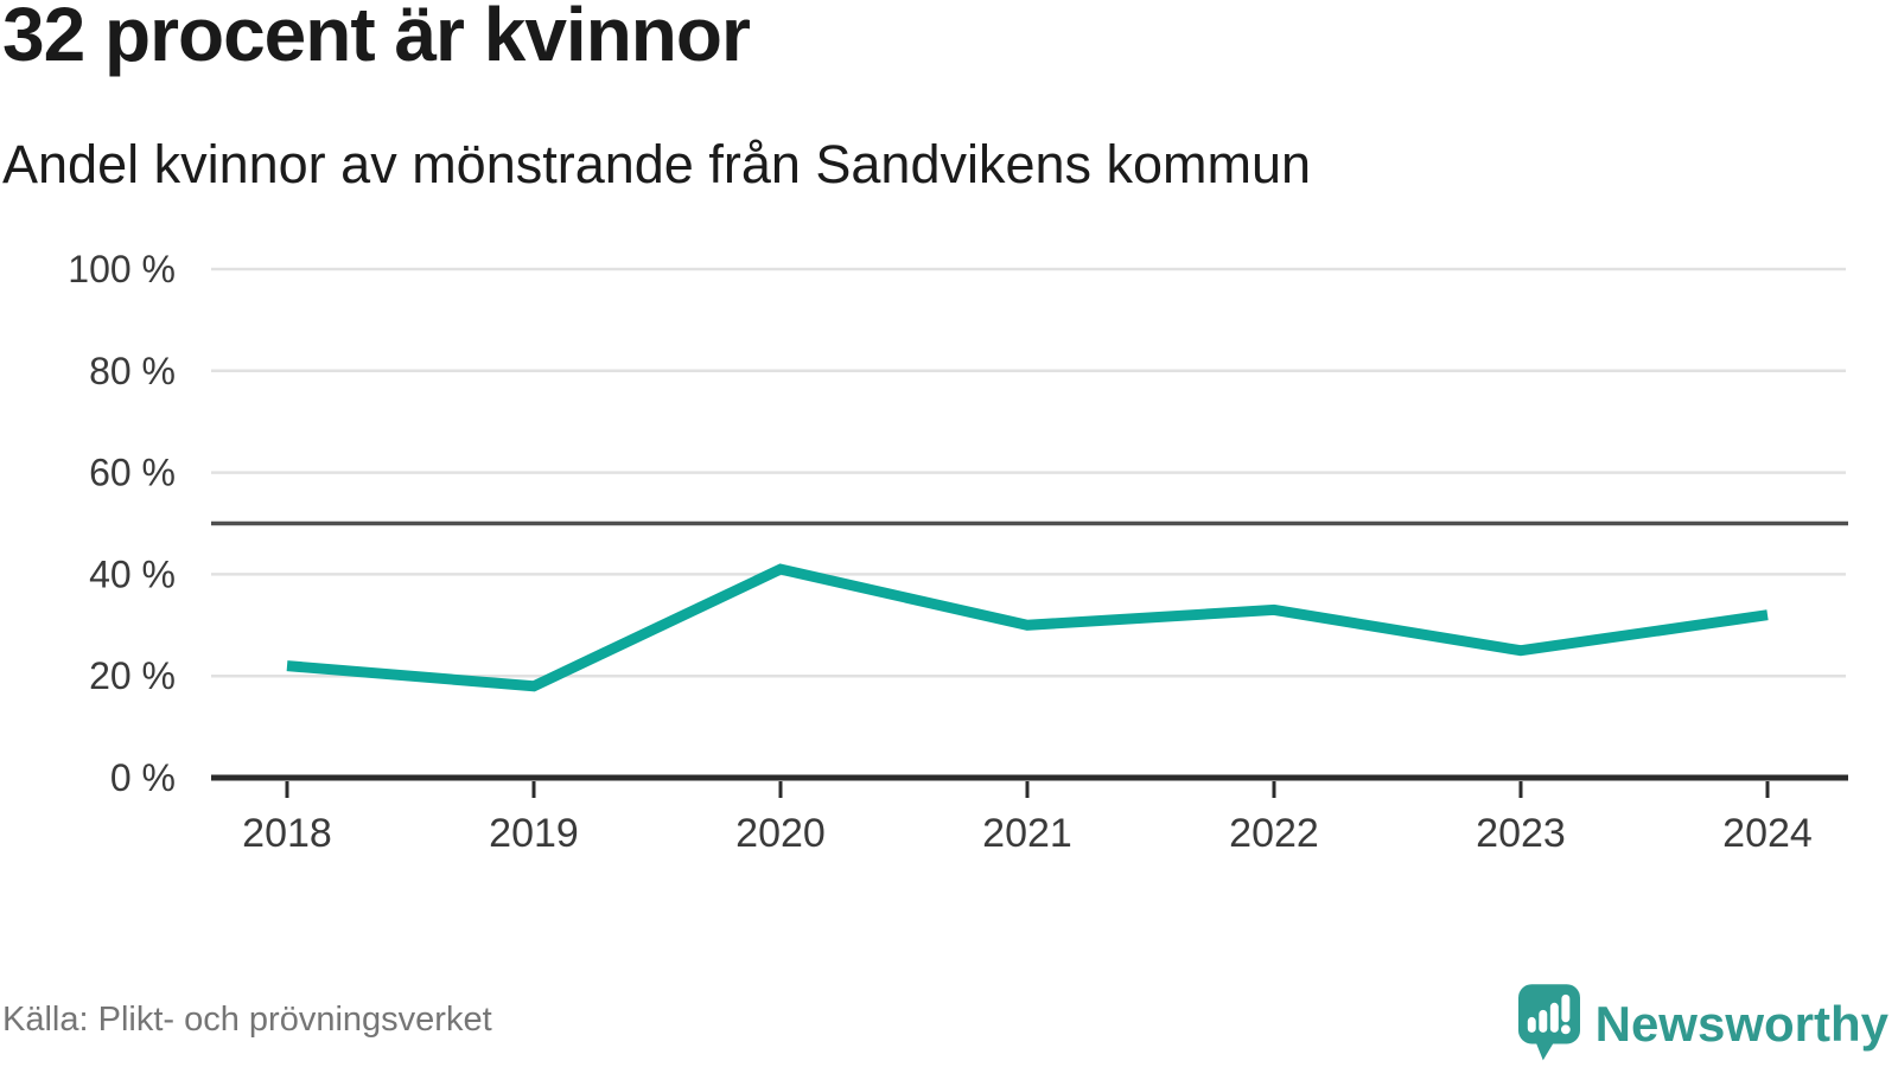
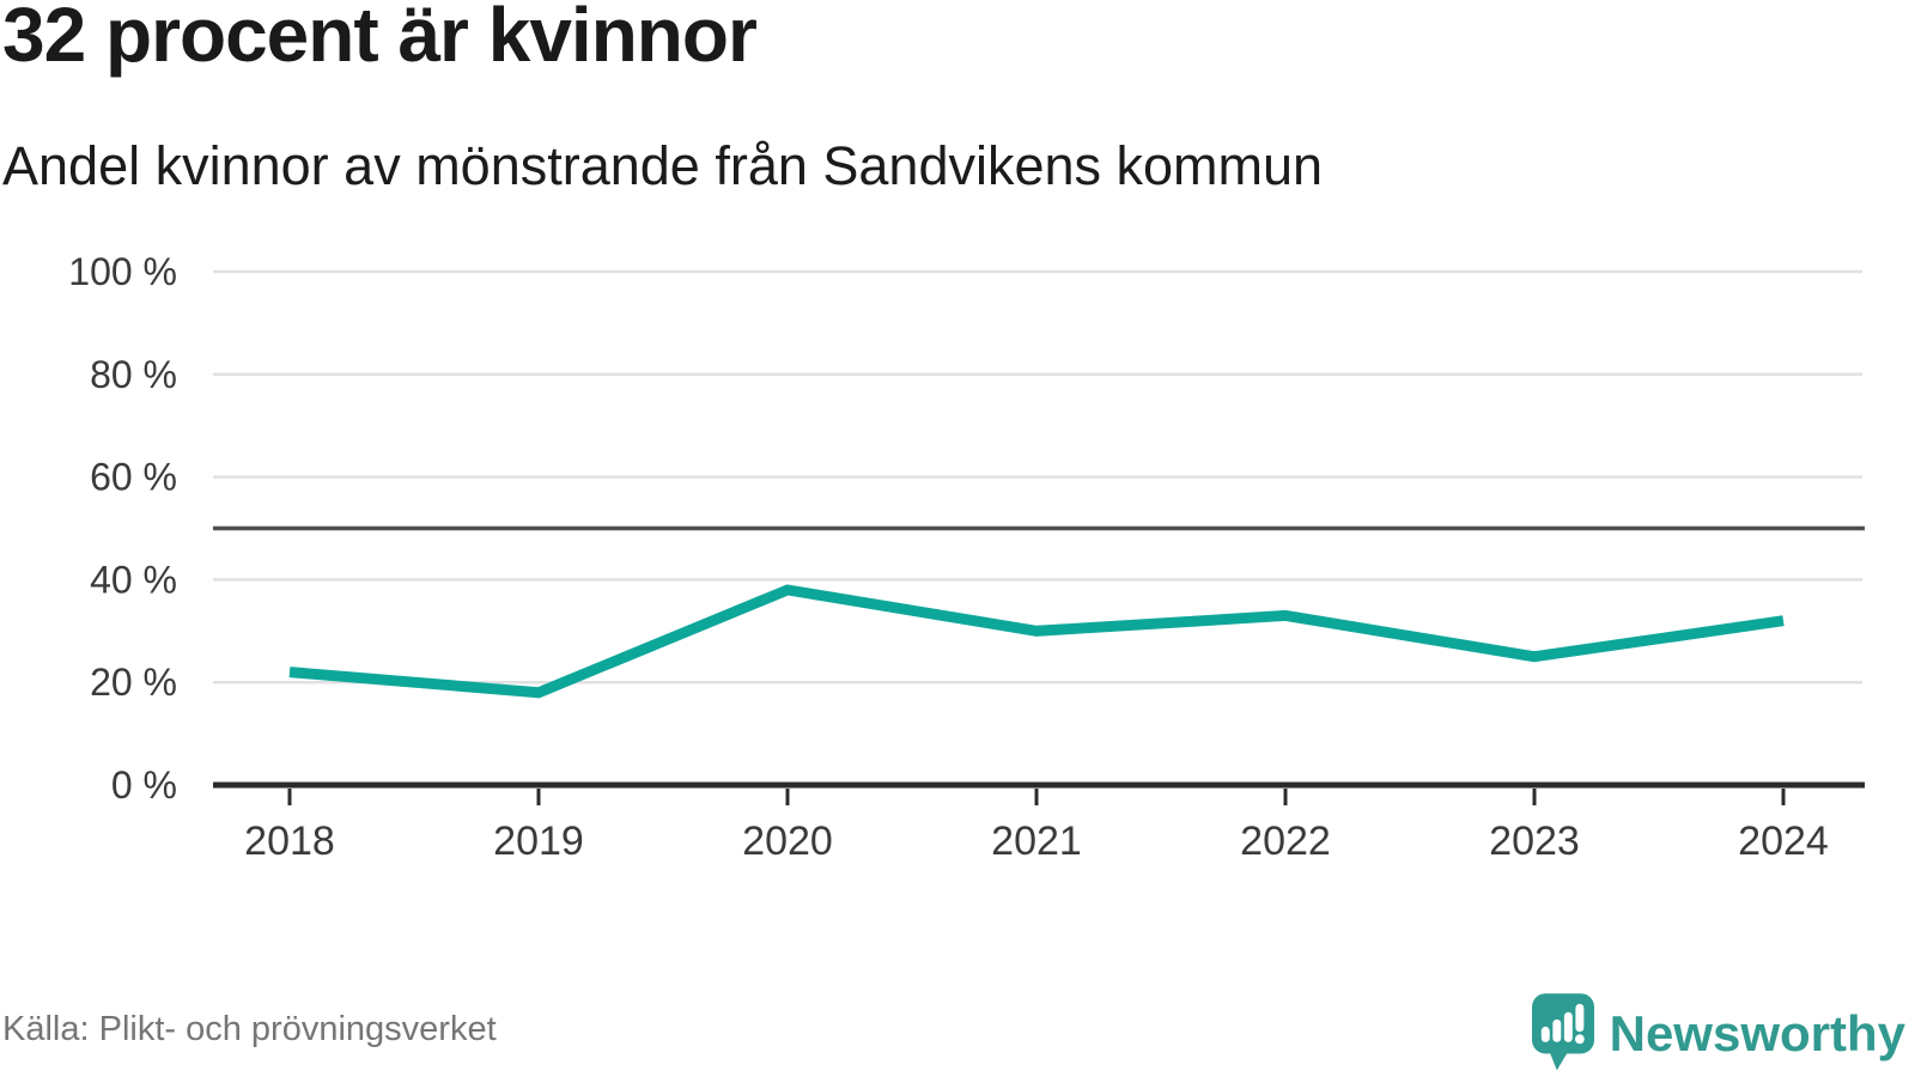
2020: 41% -> 38%
